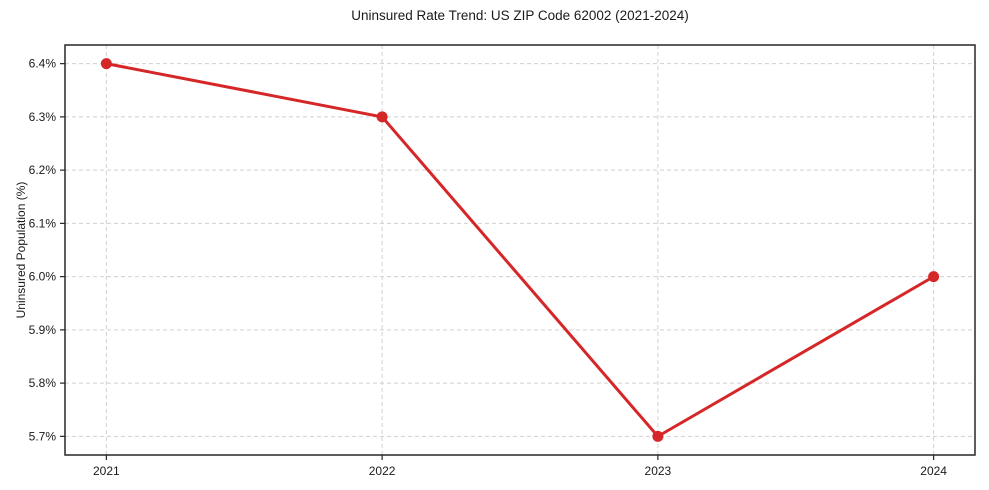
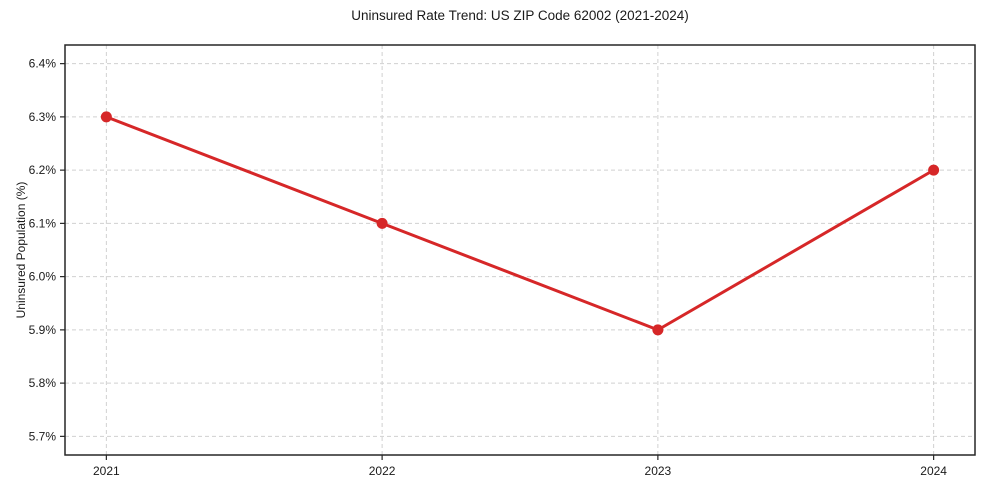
2021: 6.4% -> 6.3%
2022: 6.3% -> 6.1%
2023: 5.7% -> 5.9%
2024: 6.0% -> 6.2%
